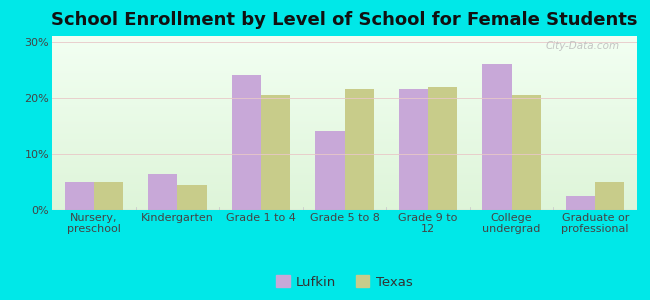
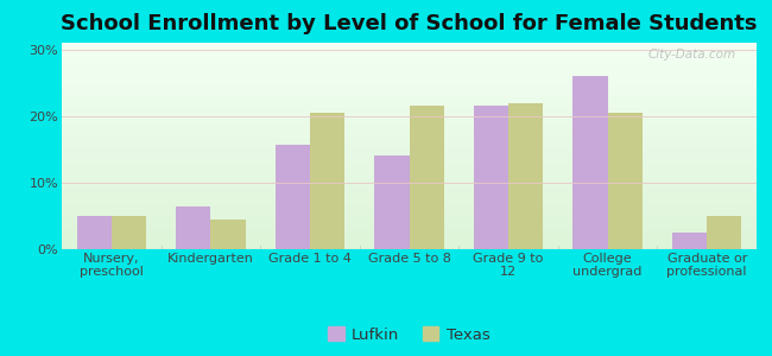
Lufkin/Grade 1 to 4: 24.0% -> 15.6%
